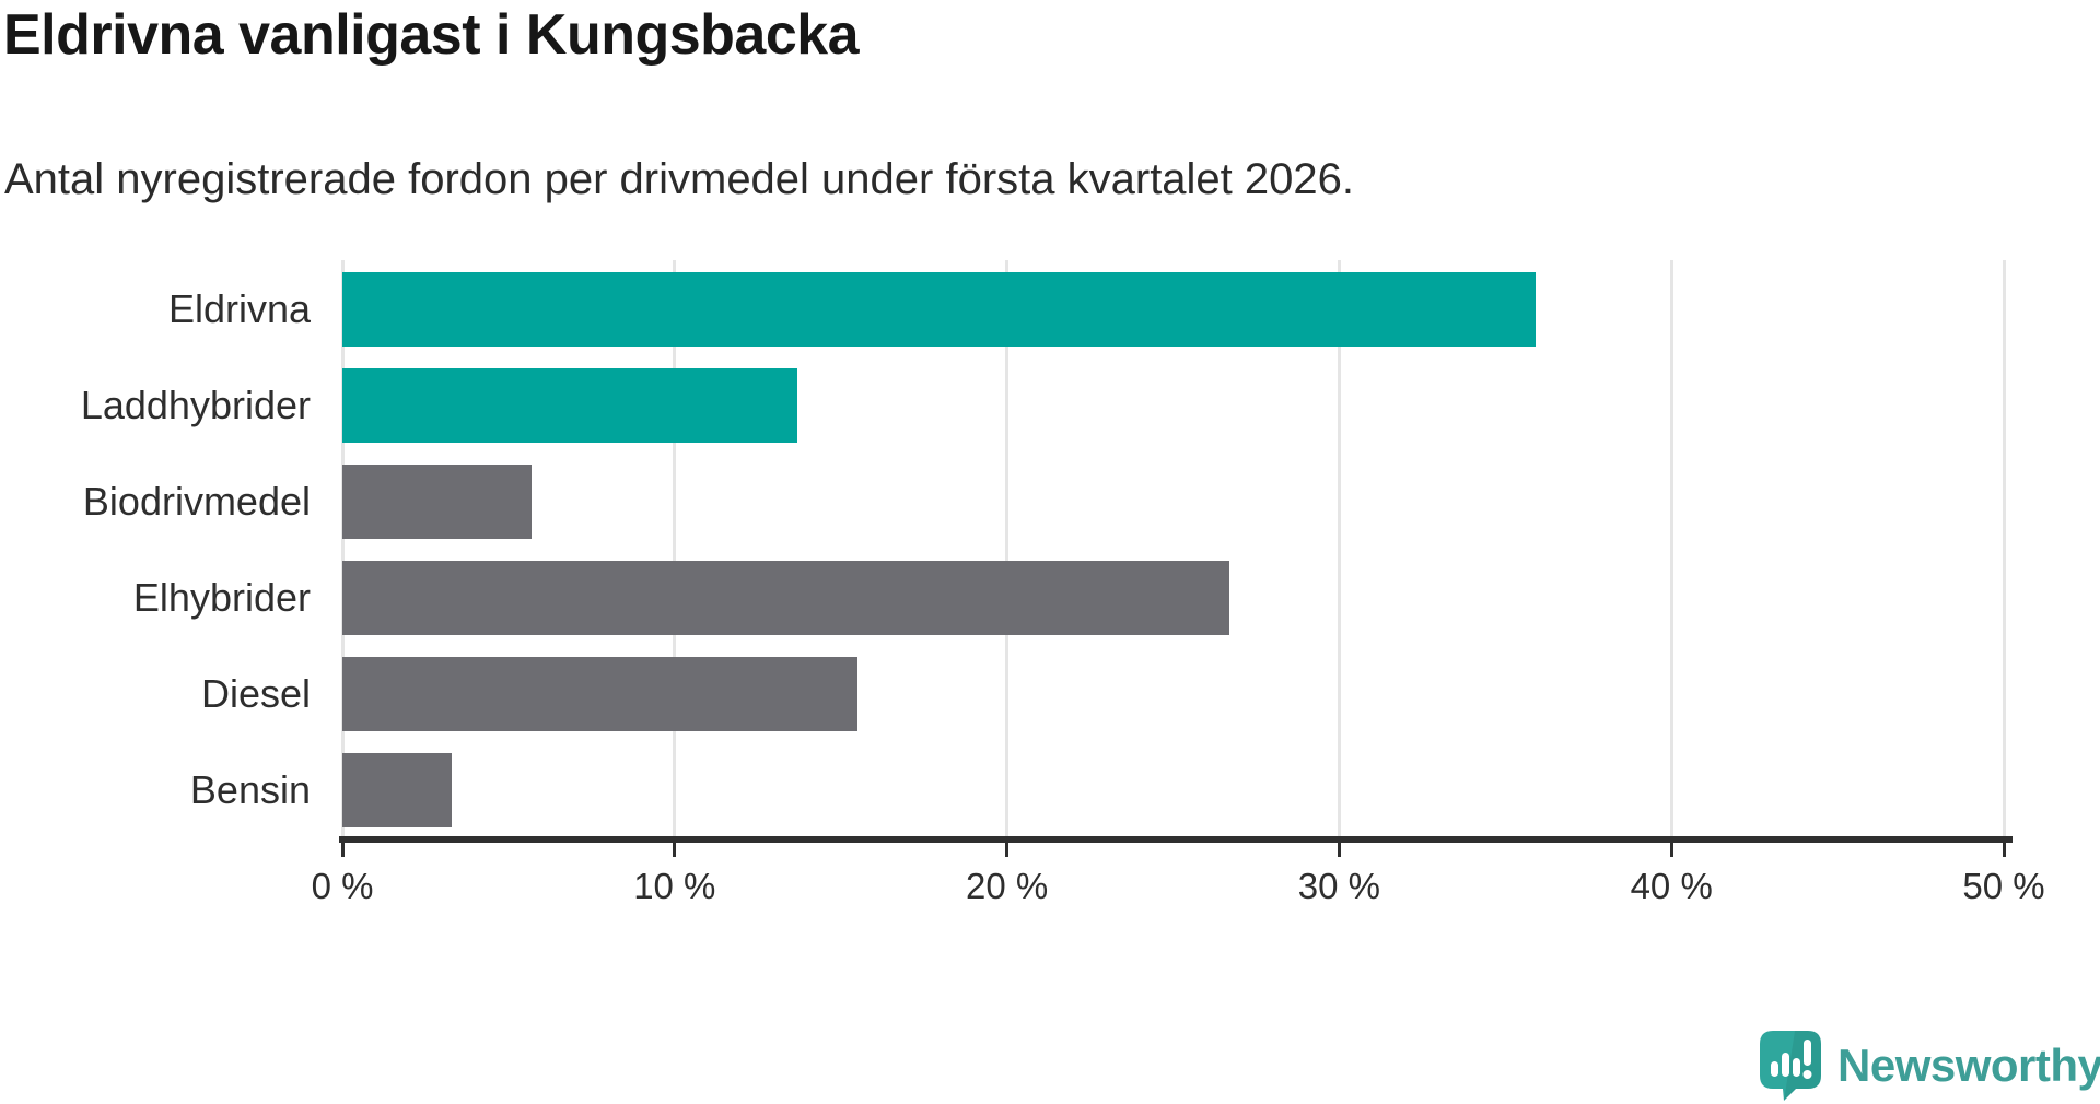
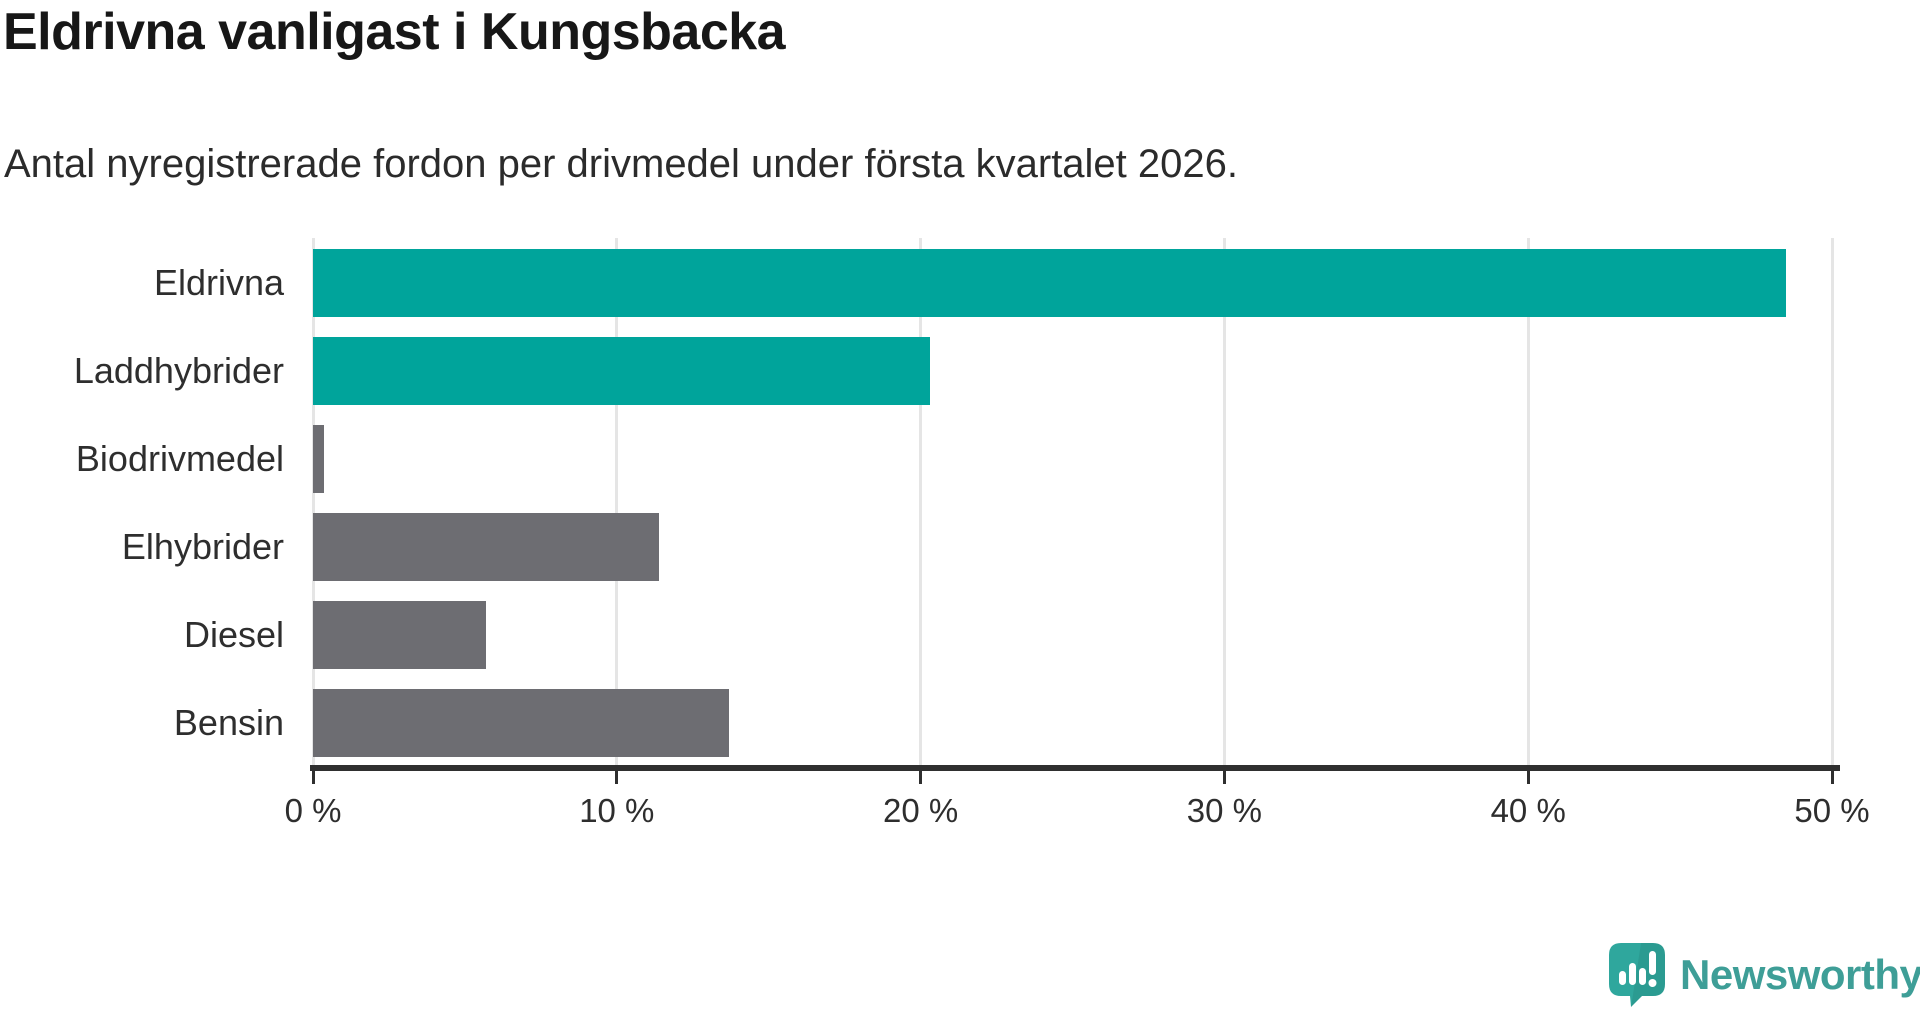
Eldrivna: 35.9% -> 48.5%
Laddhybrider: 13.7% -> 20.3%
Biodrivmedel: 5.7% -> 0.3%
Elhybrider: 26.7% -> 11.4%
Diesel: 15.5% -> 5.7%
Bensin: 3.3% -> 13.7%
